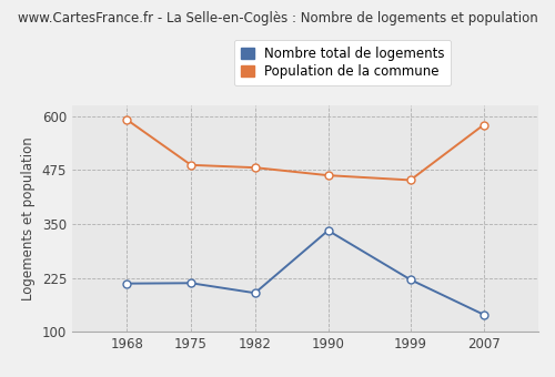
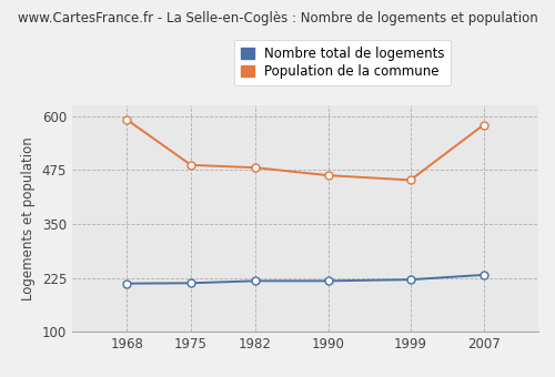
Nombre total de logements/1982: 190 -> 218
Nombre total de logements/1990: 335 -> 218
Nombre total de logements/2007: 140 -> 232
